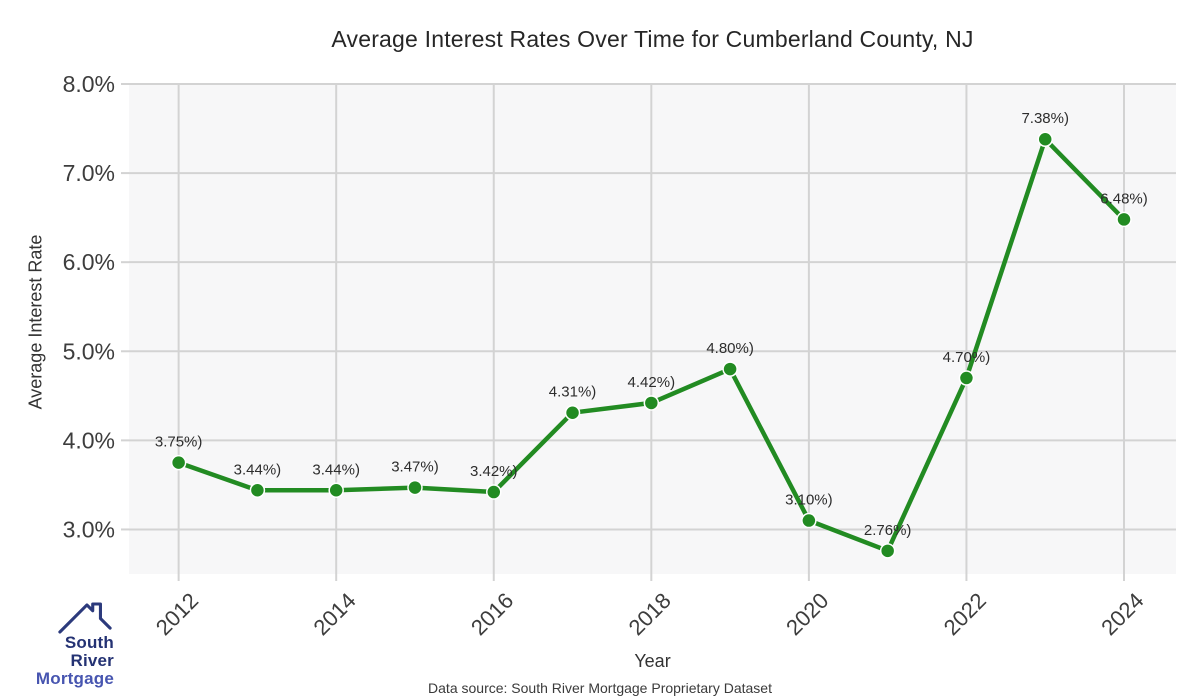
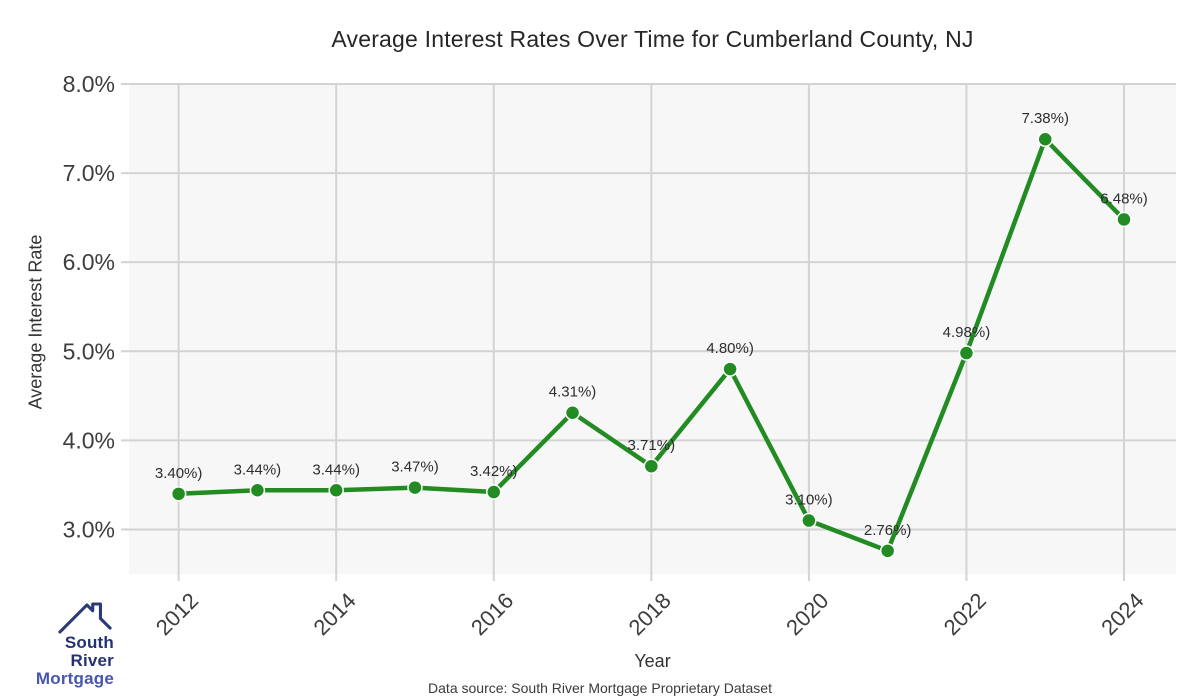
2012: 3.75% -> 3.40%
2018: 4.42% -> 3.71%
2022: 4.70% -> 4.98%
